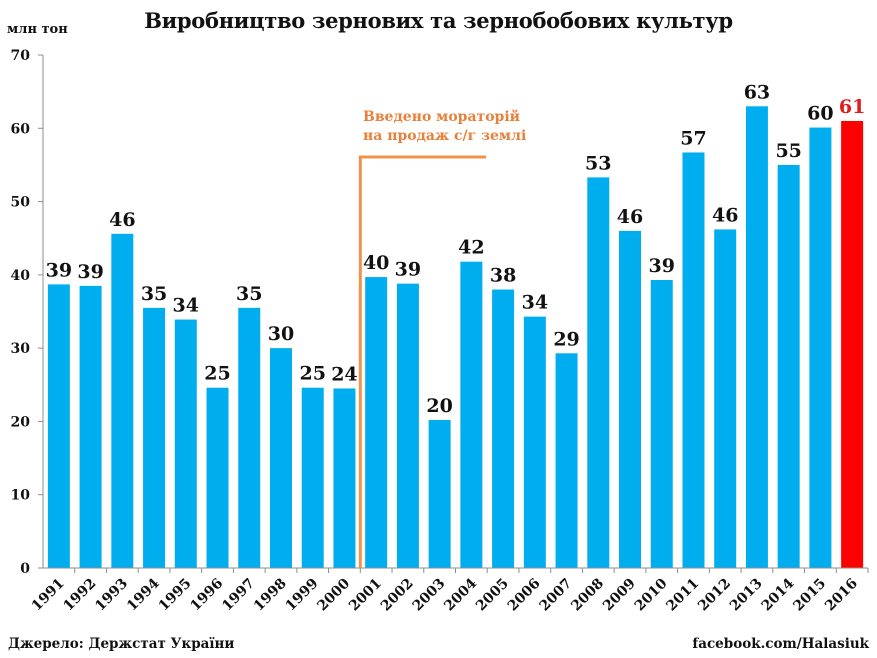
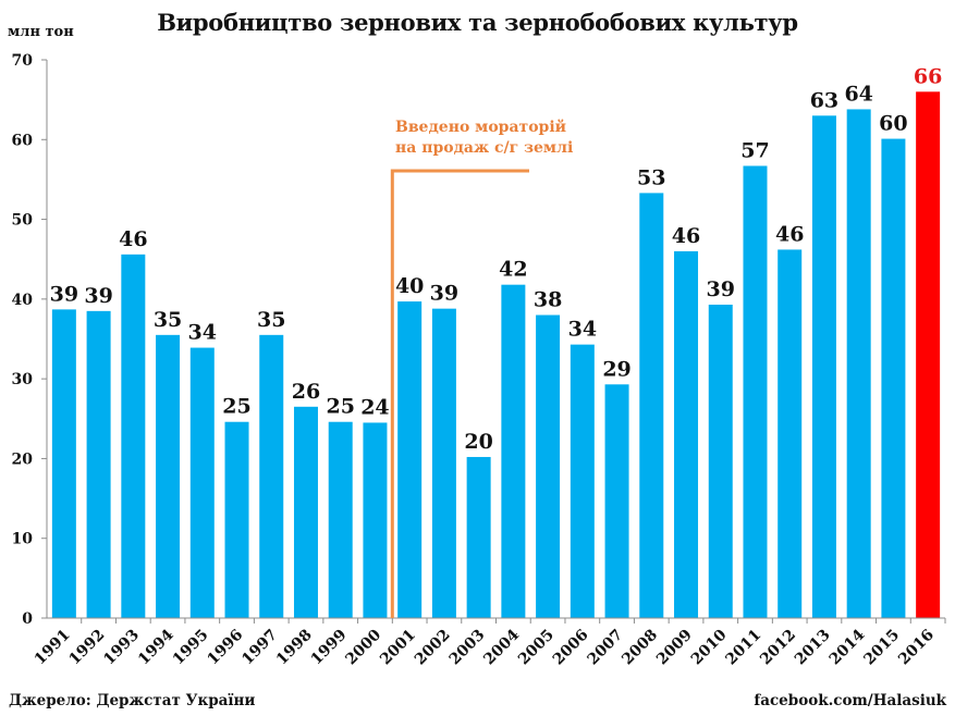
1998: 30 -> 26
2014: 55 -> 64
2016: 61 -> 66
